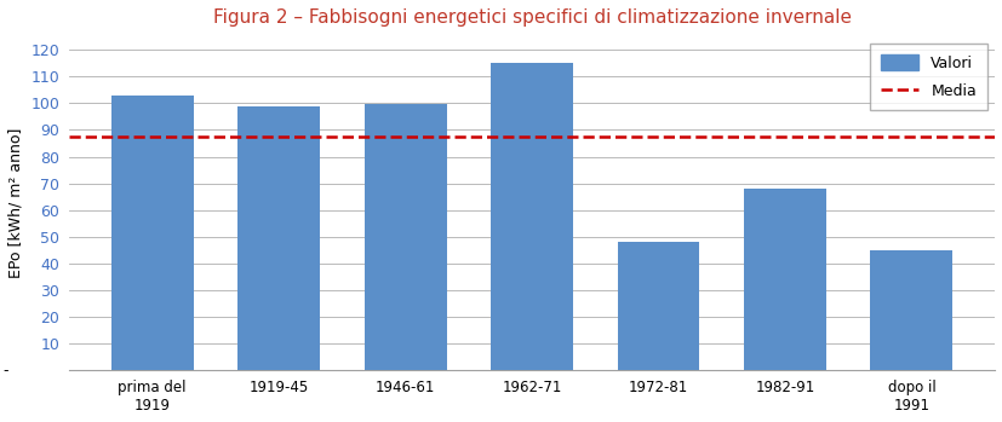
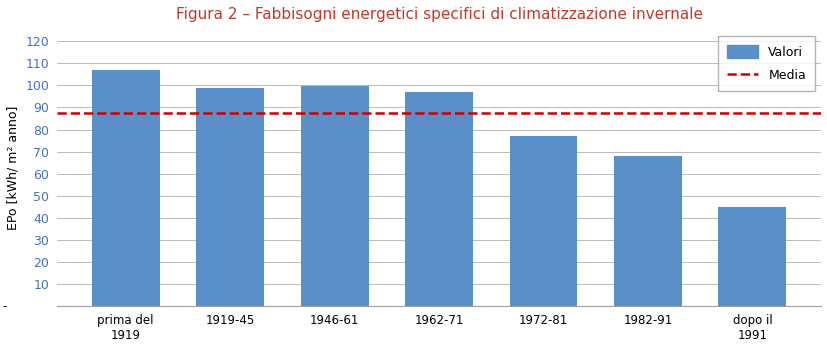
prima del 1919: 103.0 -> 107.0
1962-71: 115.0 -> 97.0
1972-81: 48.0 -> 77.0
